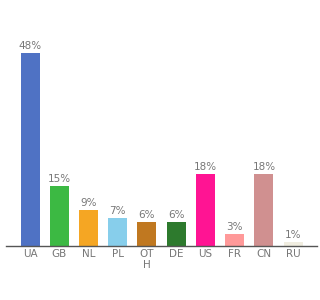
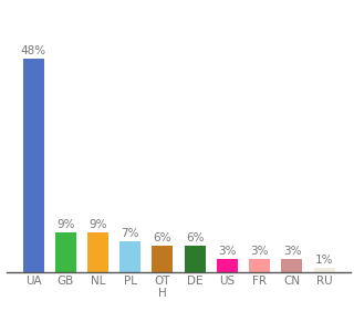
GB: 15% -> 9%
US: 18% -> 3%
CN: 18% -> 3%
